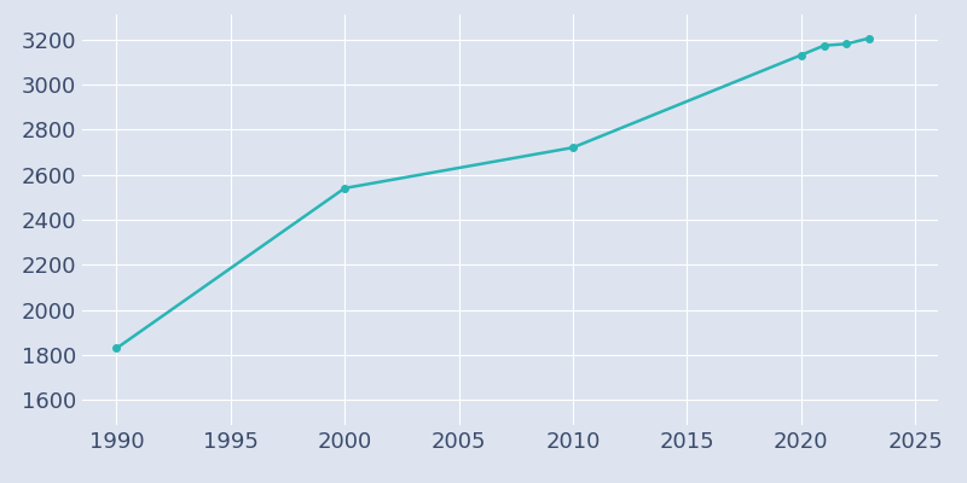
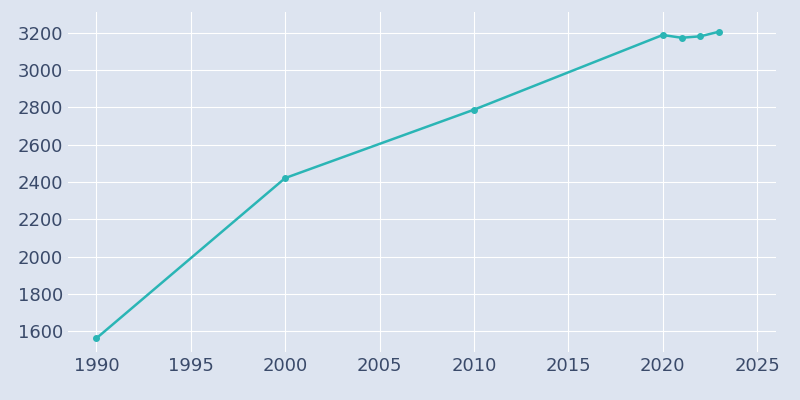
1990: 1830 -> 1560
2000: 2540 -> 2420
2010: 2720 -> 2790
2020: 3130 -> 3190
